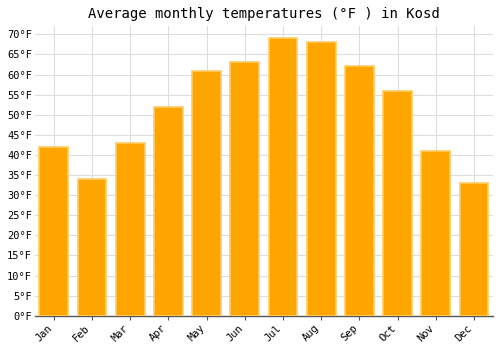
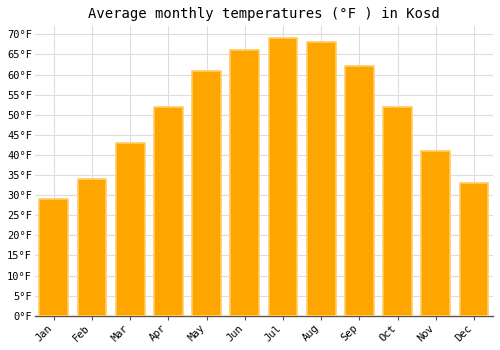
Jan: 42°F -> 29°F
Jun: 63°F -> 66°F
Oct: 56°F -> 52°F
